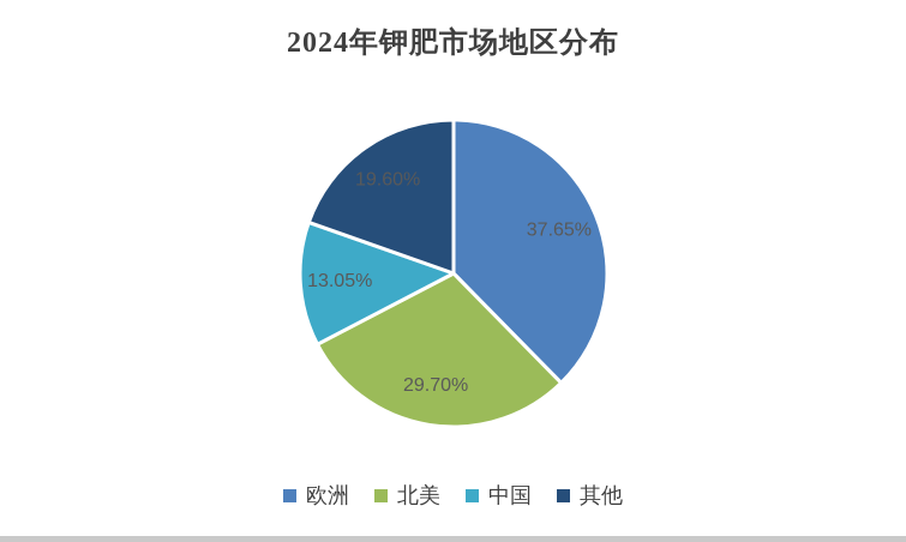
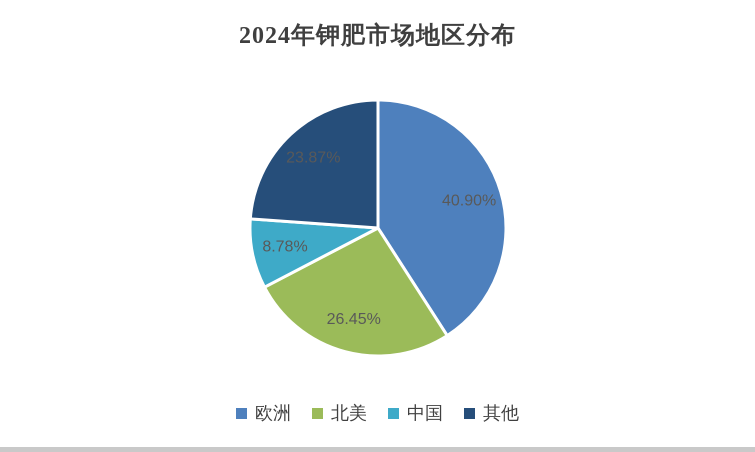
欧洲: 37.65% -> 40.90%
北美: 29.70% -> 26.45%
中国: 13.05% -> 8.78%
其他: 19.60% -> 23.87%
